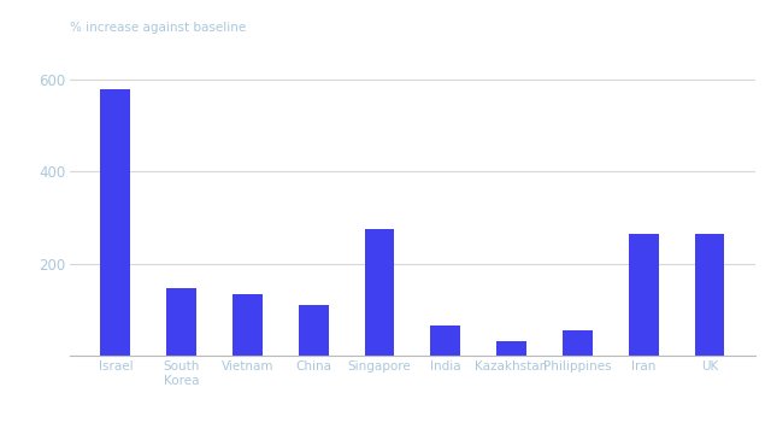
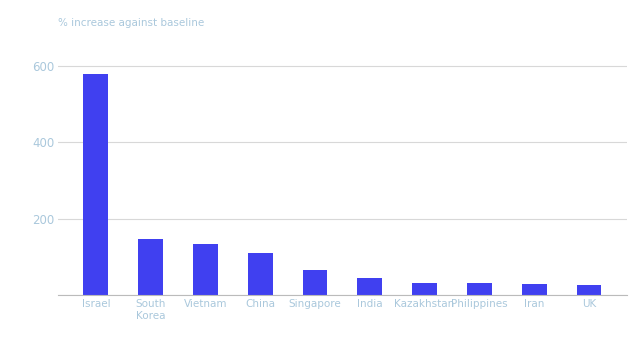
Singapore: 275 -> 65
India: 65 -> 45
Philippines: 55 -> 33
Iran: 265 -> 30
UK: 265 -> 28
